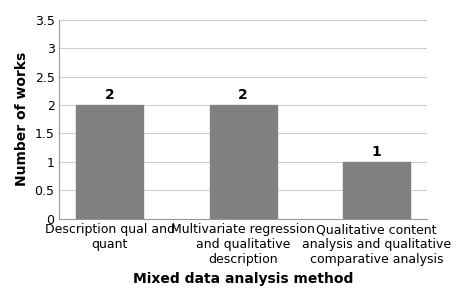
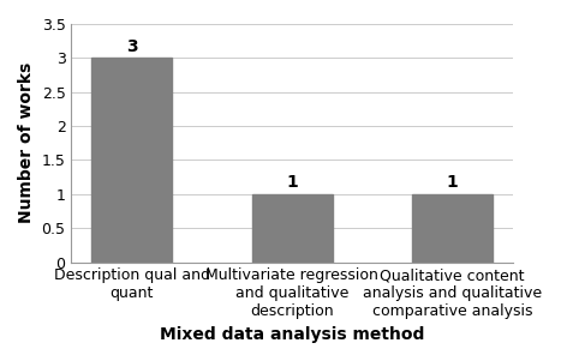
Description qual and quant: 2 -> 3
Multivariate regression and qualitative description: 2 -> 1
